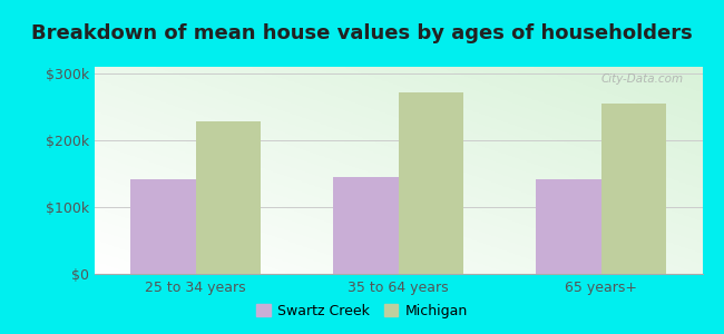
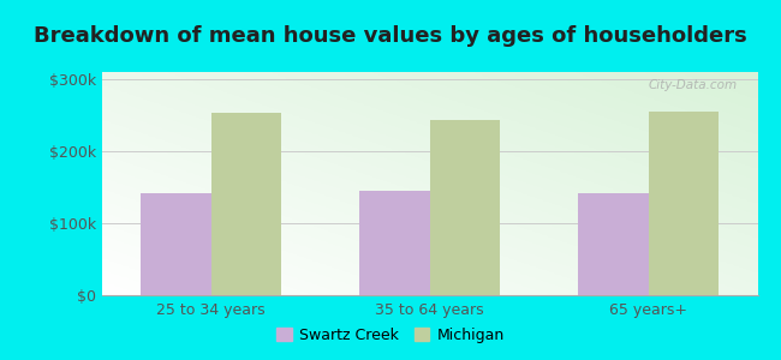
Michigan/25 to 34 years: $228k -> $254k
Michigan/35 to 64 years: $272k -> $244k
